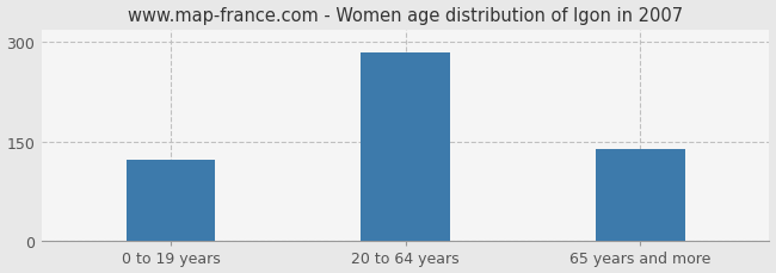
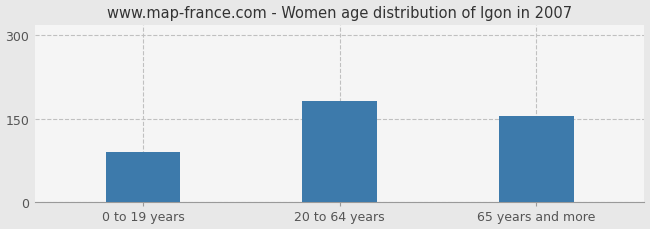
0 to 19 years: 123 -> 90
20 to 64 years: 283 -> 182
65 years and more: 138 -> 154
